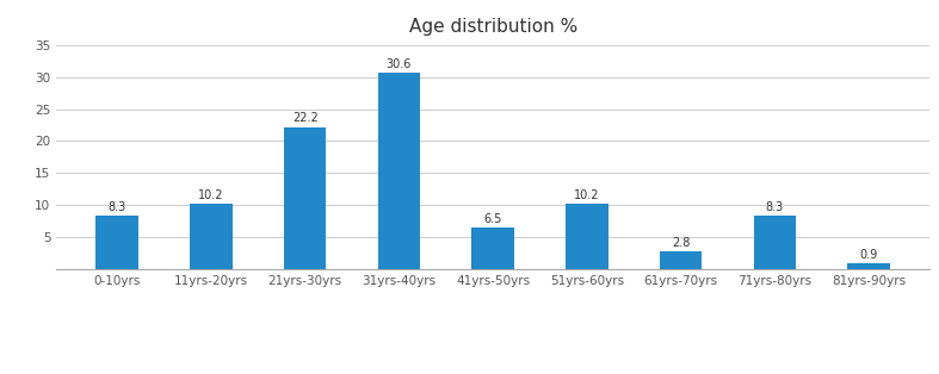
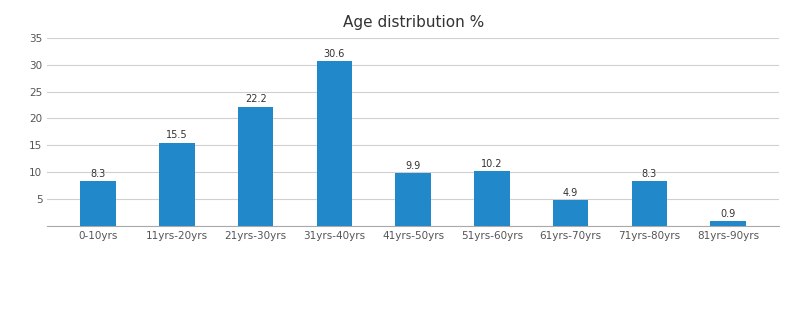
11yrs-20yrs: 10.2 -> 15.5
41yrs-50yrs: 6.5 -> 9.9
61yrs-70yrs: 2.8 -> 4.9
